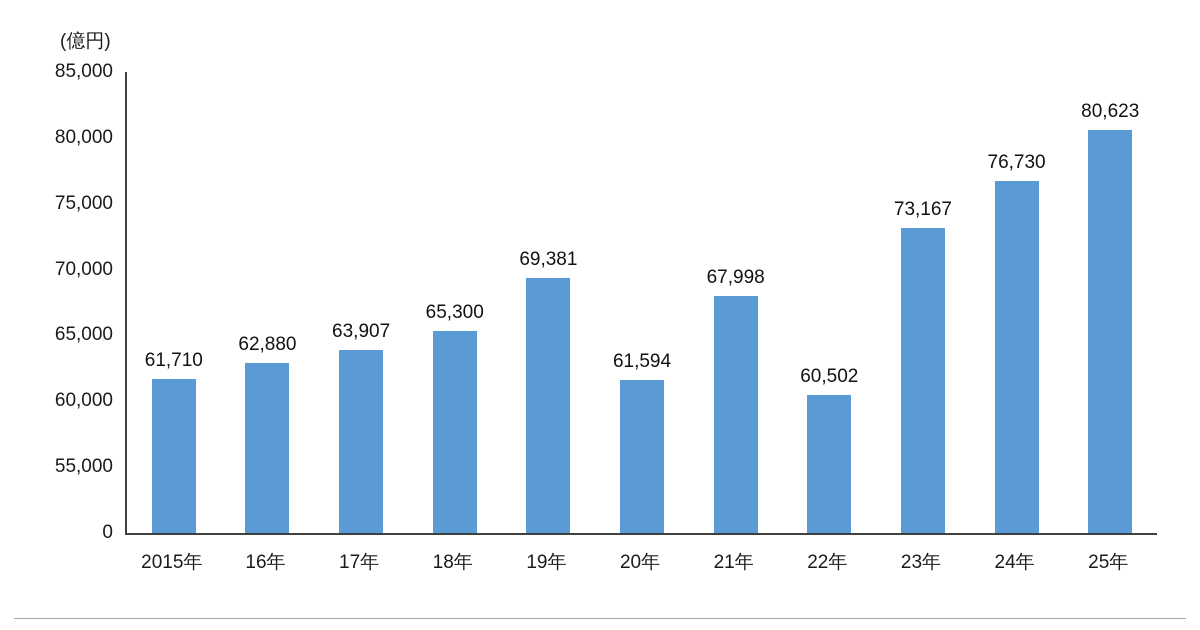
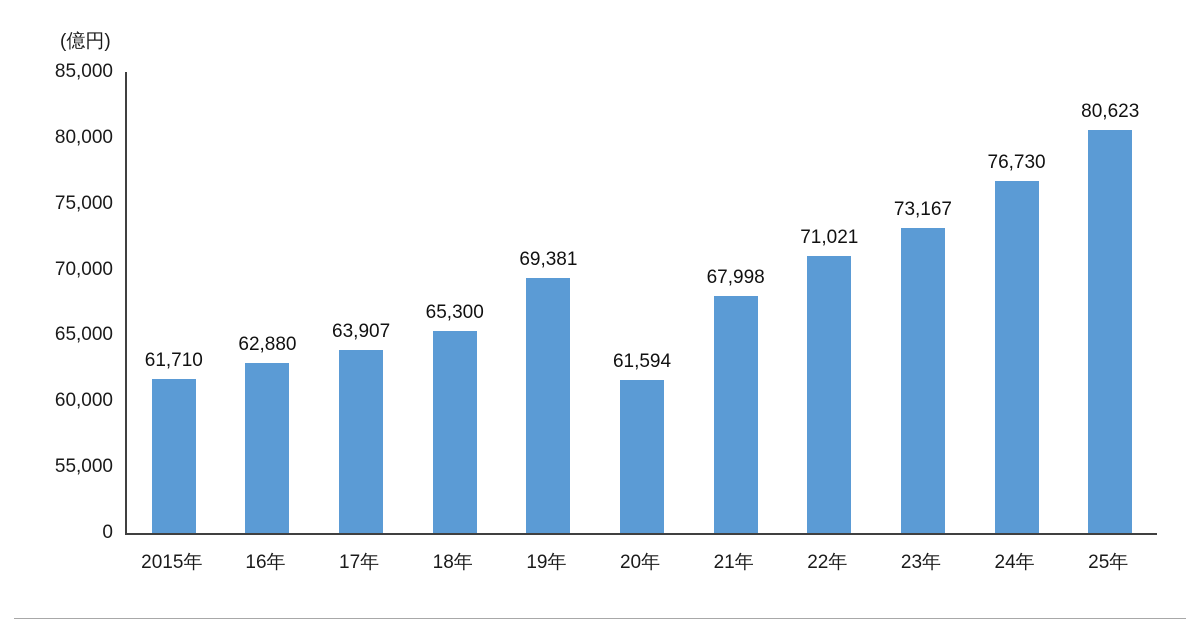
22年: 60,502 -> 71,021
